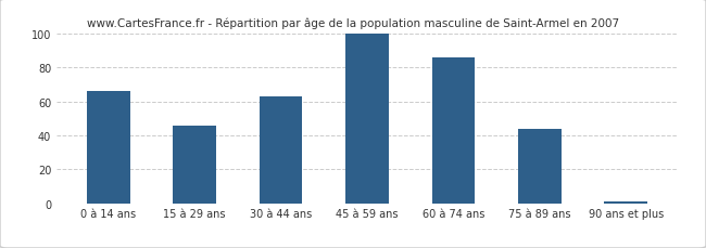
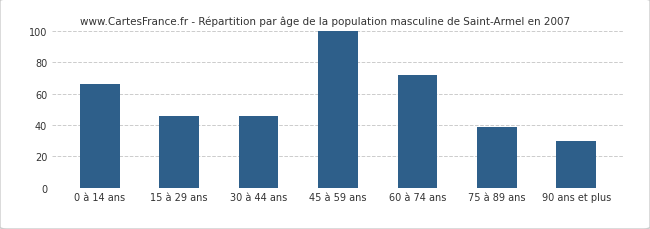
30 à 44 ans: 63 -> 46
60 à 74 ans: 86 -> 72
75 à 89 ans: 44 -> 39
90 ans et plus: 1 -> 30
